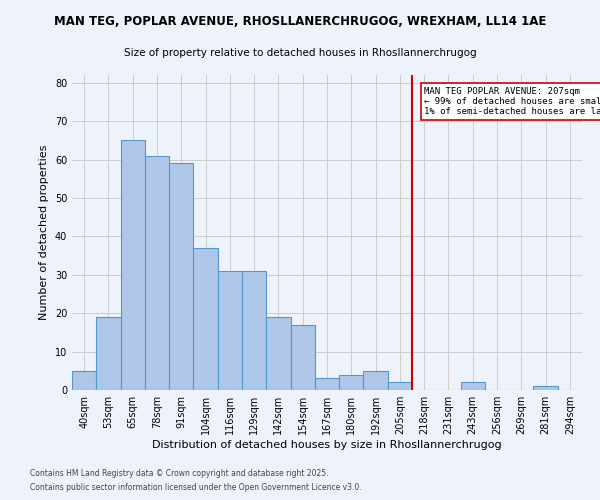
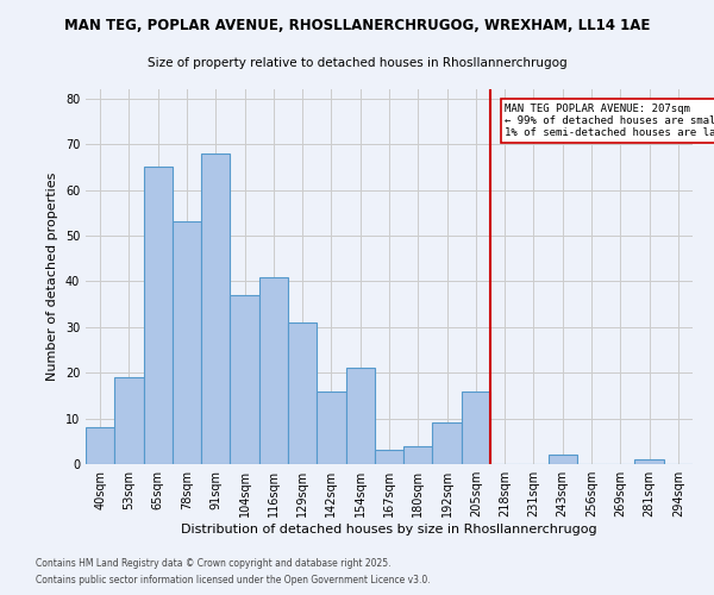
40sqm: 5 -> 8
78sqm: 61 -> 53
91sqm: 59 -> 68
116sqm: 31 -> 41
142sqm: 19 -> 16
154sqm: 17 -> 21
192sqm: 5 -> 9
205sqm: 2 -> 16
